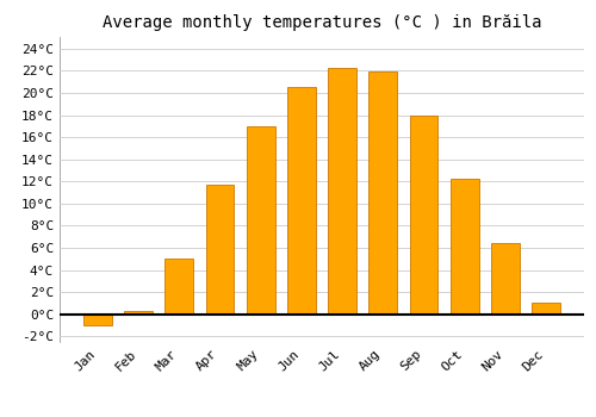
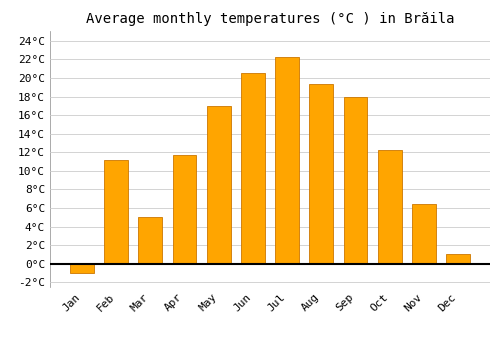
Feb: 0.3°C -> 11.2°C
Aug: 21.9°C -> 19.4°C
